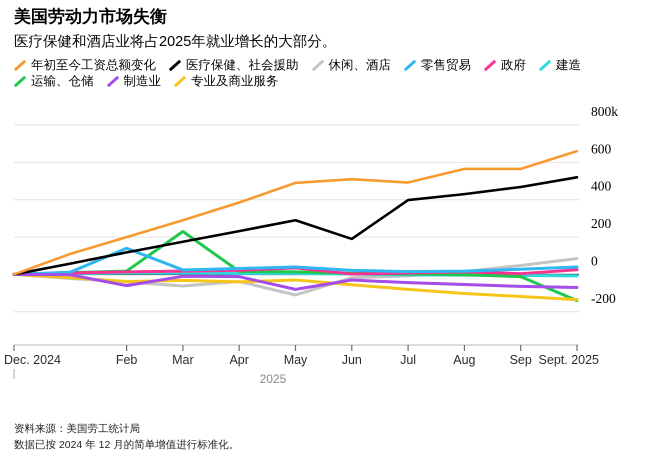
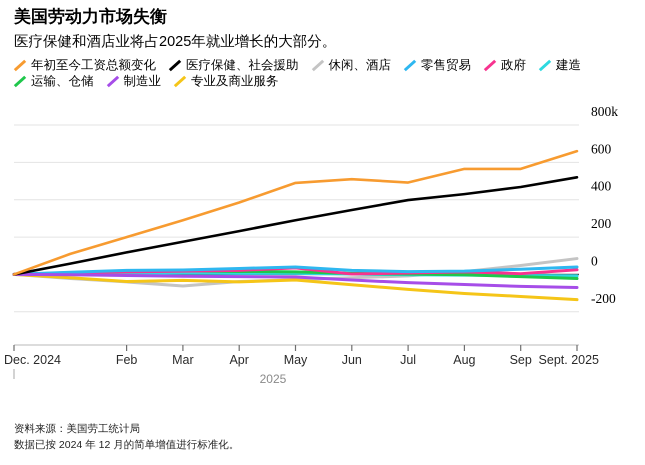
零售贸易/Feb: 140k -> 20k
制造业/Feb: -60k -> -10k
运输、仓储/Mar: 230k -> 20k
休闲、酒店/May: -110k -> -30k
制造业/May: -80k -> -10k
医疗保健、社会援助/Jun: 190k -> 340k
运输、仓储/Sept. 2025: -140k -> -20k
